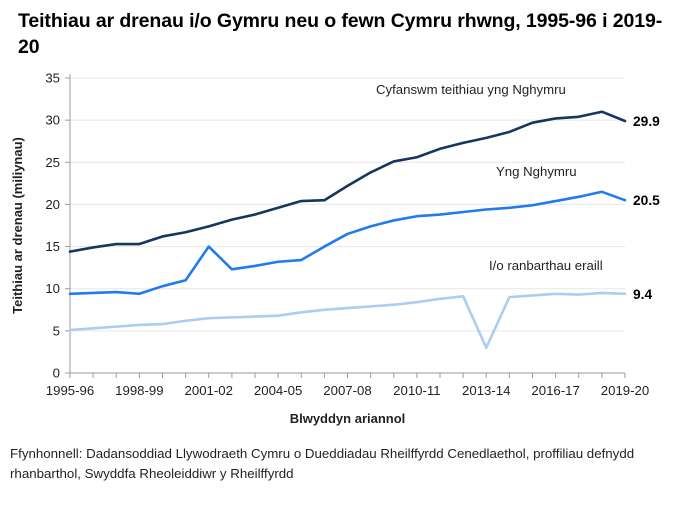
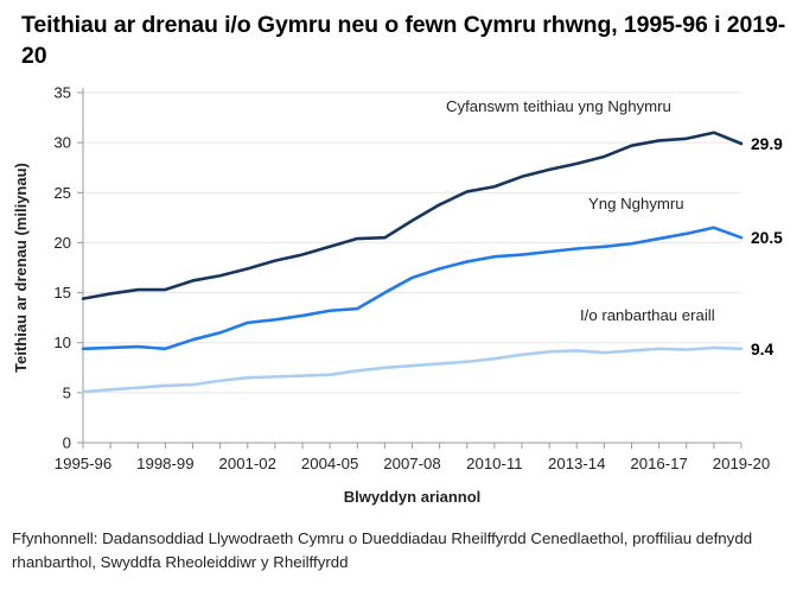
Yng Nghymru/2001-02: 15 -> 12
I/o ranbarthau eraill/2013-14: 3 -> 9
